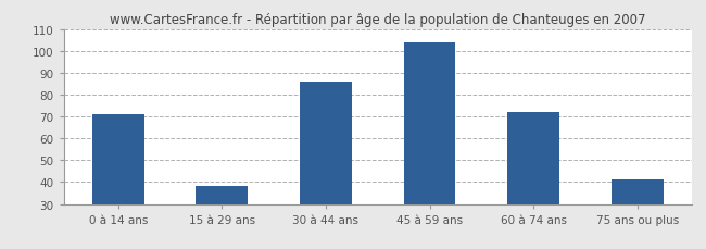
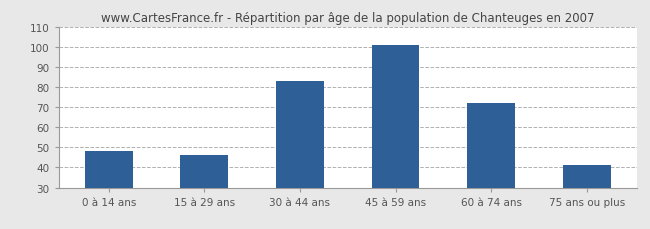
0 à 14 ans: 71 -> 48
15 à 29 ans: 38 -> 46
30 à 44 ans: 86 -> 83
45 à 59 ans: 104 -> 101
